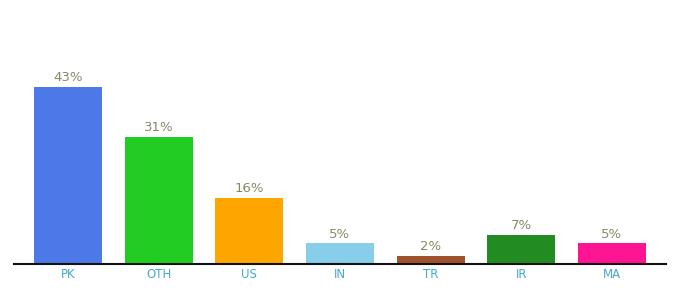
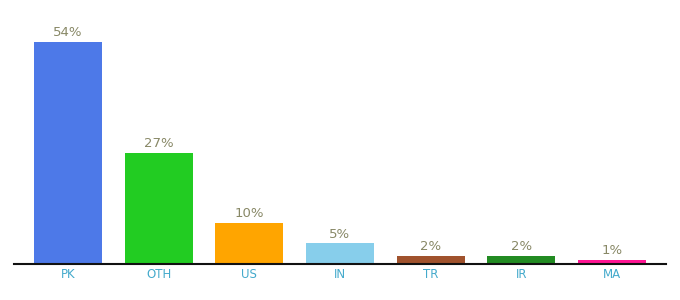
PK: 43% -> 54%
OTH: 31% -> 27%
US: 16% -> 10%
IR: 7% -> 2%
MA: 5% -> 1%
